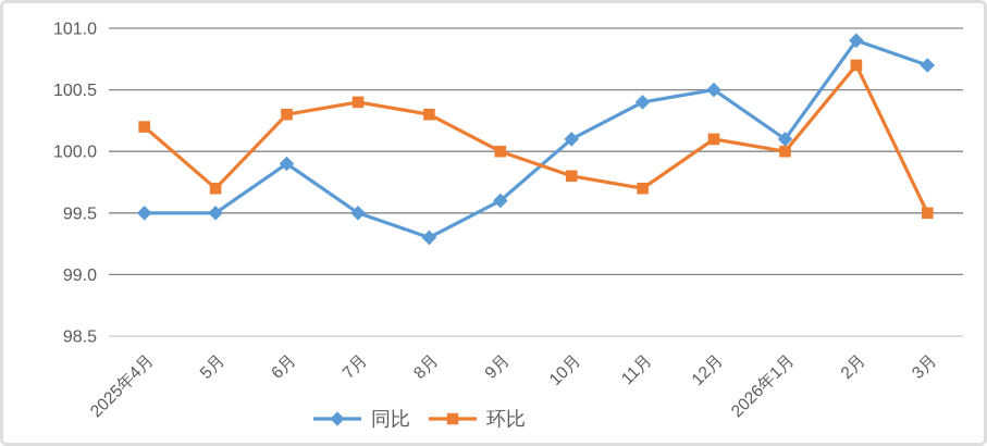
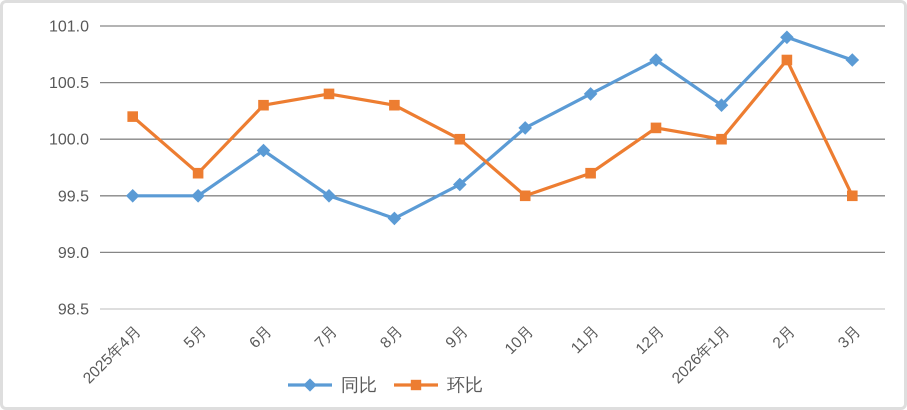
环比/10月: 99.8 -> 99.5
同比/12月: 100.5 -> 100.7
同比/2026年1月: 100.1 -> 100.3
